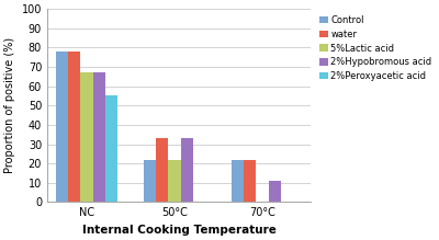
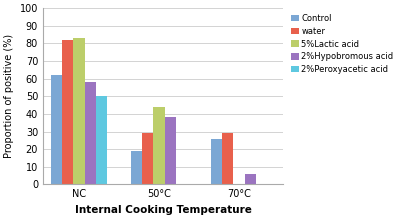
Control/NC: 78 -> 62
water/NC: 78 -> 82
5%Lactic acid/NC: 67 -> 83
2%Hypobromous acid/NC: 67 -> 58
2%Peroxyacetic acid/NC: 55 -> 50
Control/50°C: 22 -> 19
water/50°C: 33 -> 29
5%Lactic acid/50°C: 22 -> 44
2%Hypobromous acid/50°C: 33 -> 38
Control/70°C: 22 -> 26
water/70°C: 22 -> 29
2%Hypobromous acid/70°C: 11 -> 6
